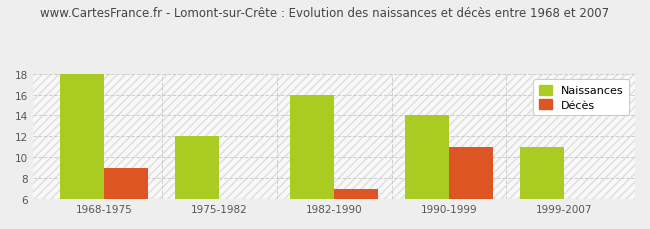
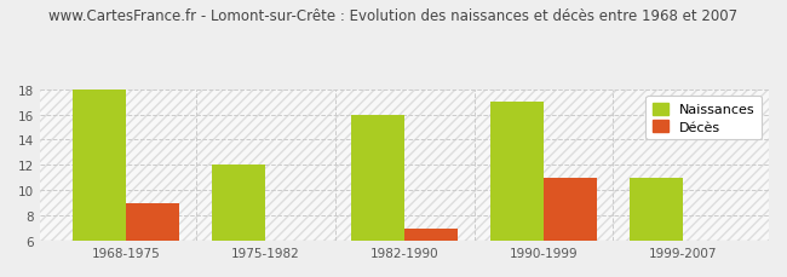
Naissances/1990-1999: 14 -> 17
